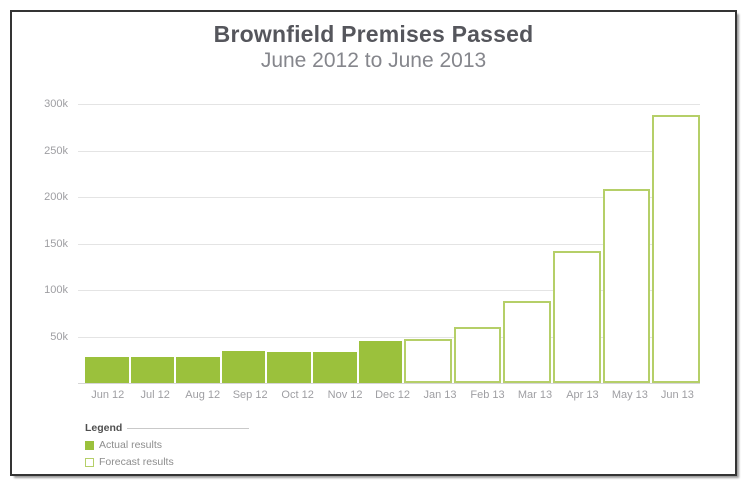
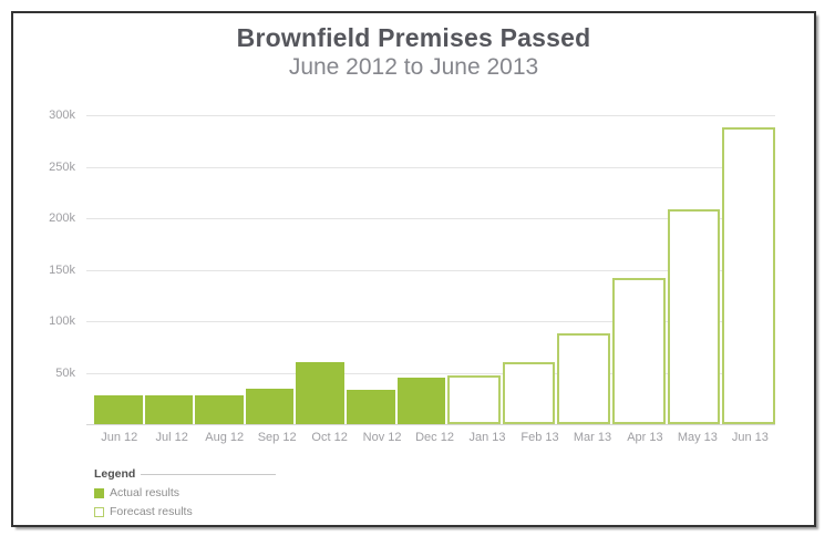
Actual results/Oct 12: 30k -> 60k
